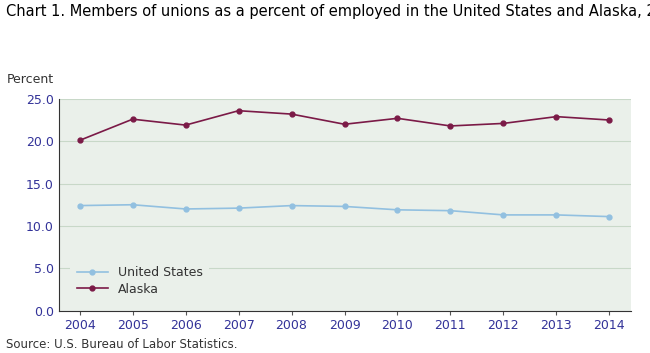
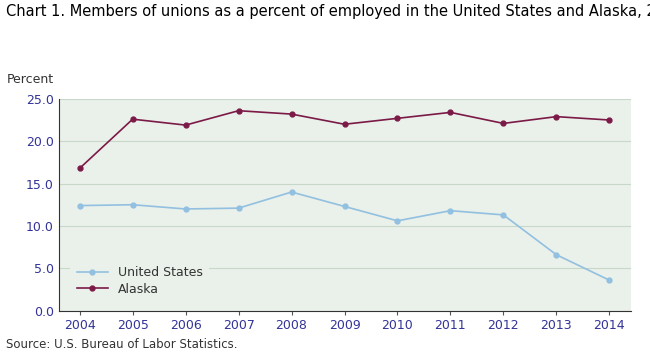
Alaska/2004: 20.1 -> 16.8
United States/2008: 12.4 -> 14.0
United States/2010: 11.9 -> 10.6
Alaska/2011: 21.8 -> 23.4
United States/2013: 11.3 -> 6.6
United States/2014: 11.1 -> 3.6
